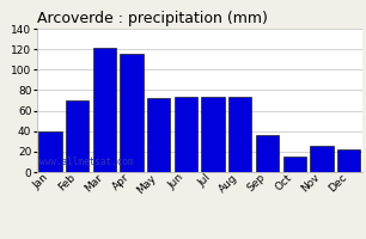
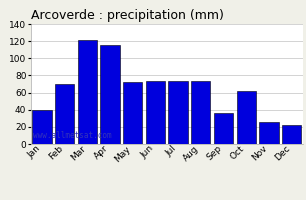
Oct: 15 -> 62
